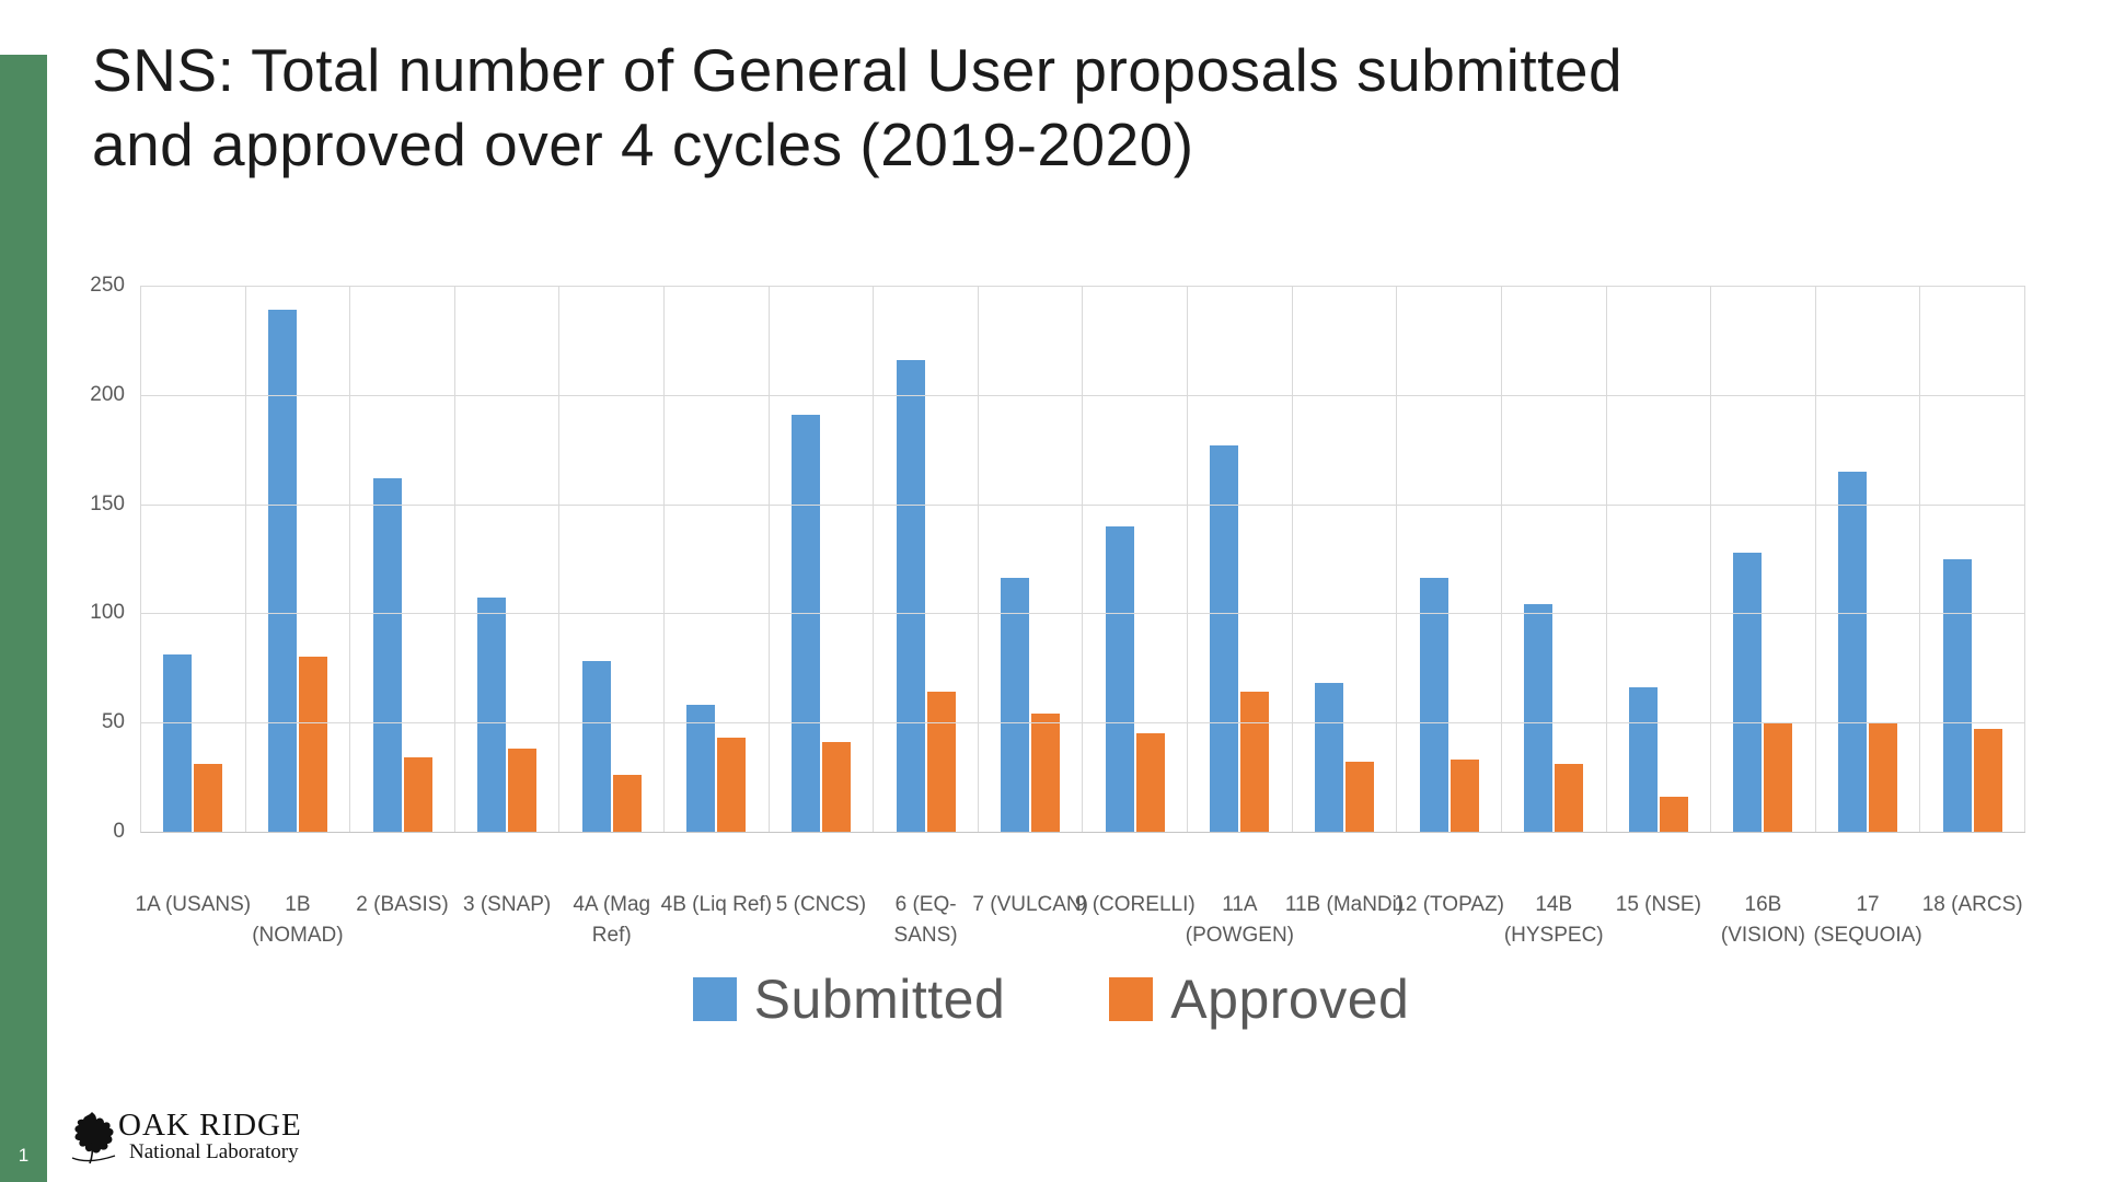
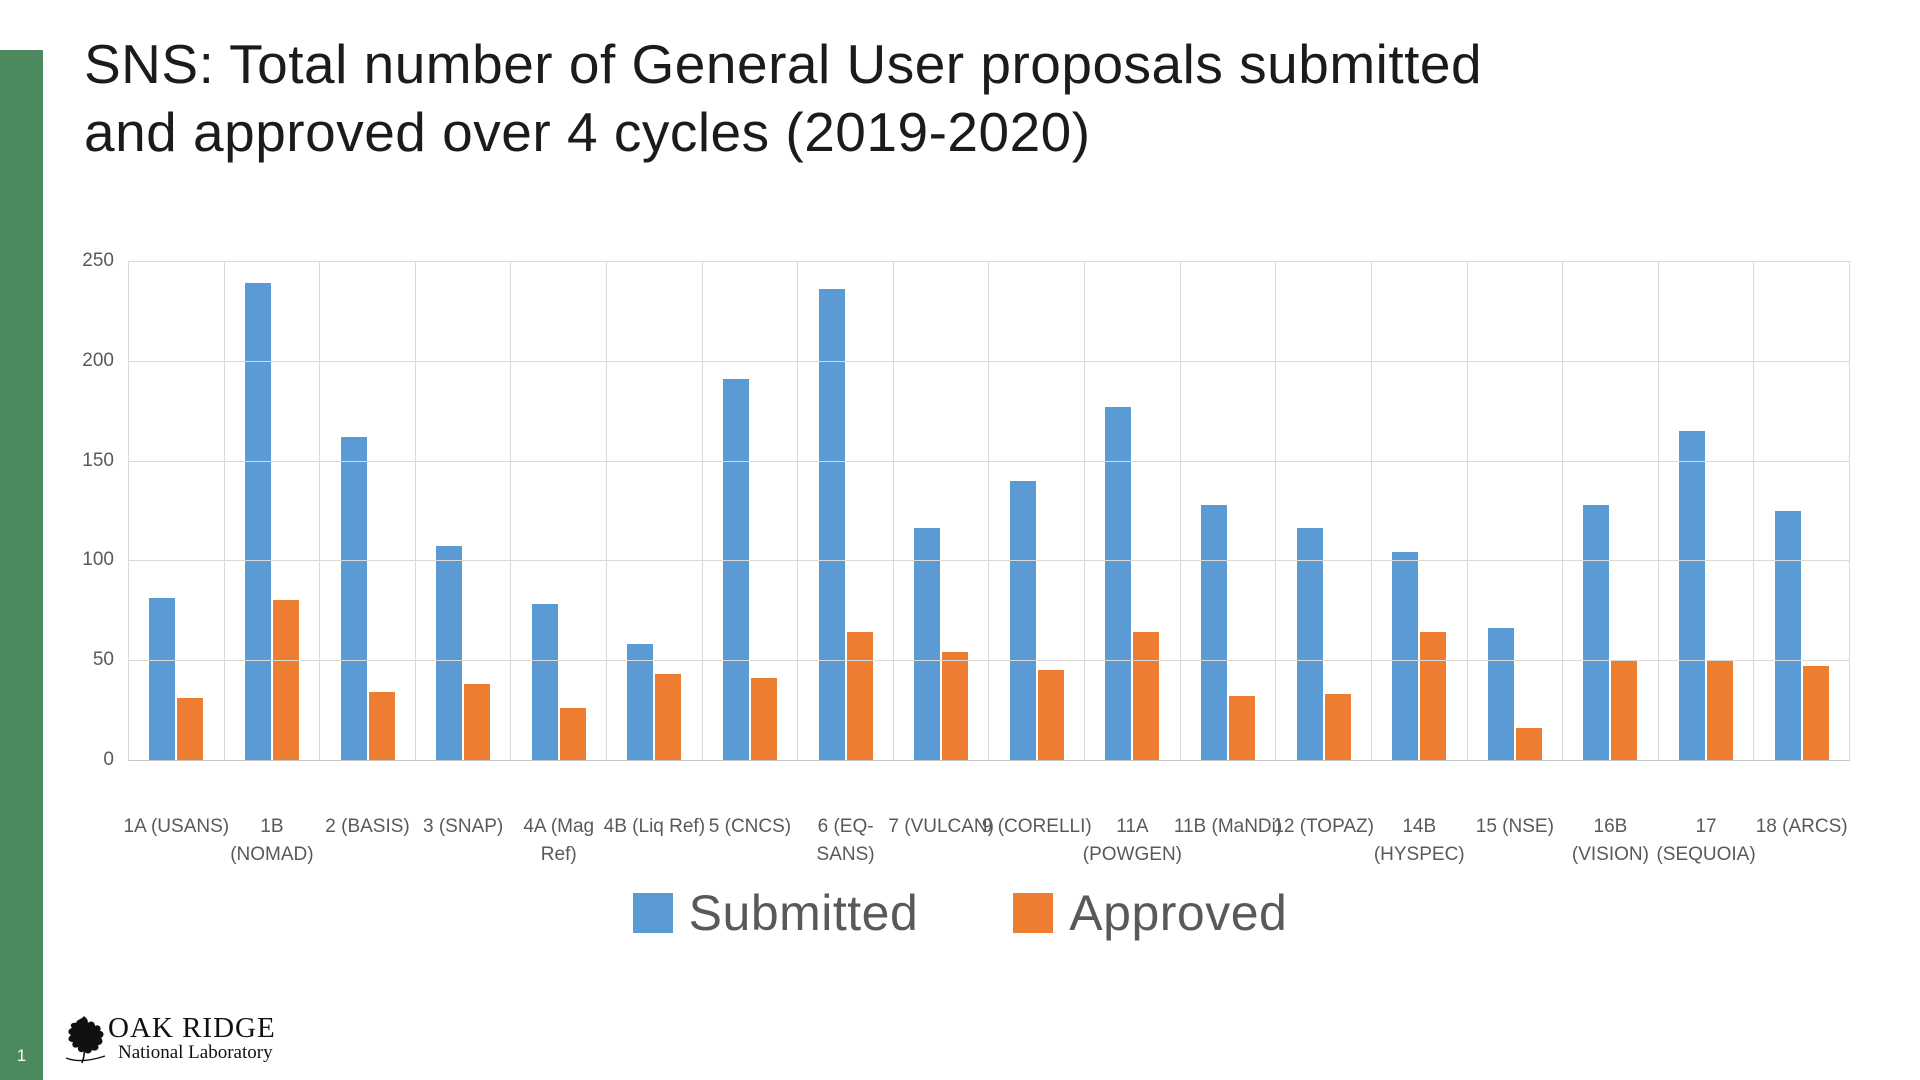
Submitted/6 (EQ-SANS): 216 -> 236
Submitted/11B (MaNDi): 68 -> 128
Approved/14B (HYSPEC): 31 -> 64
